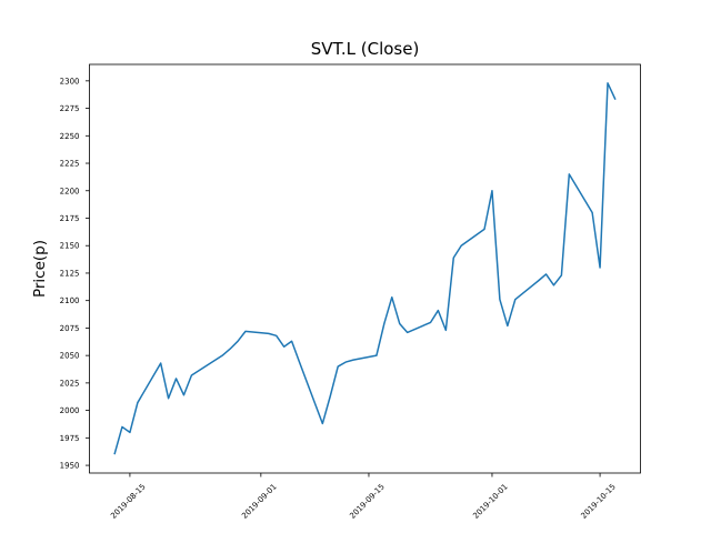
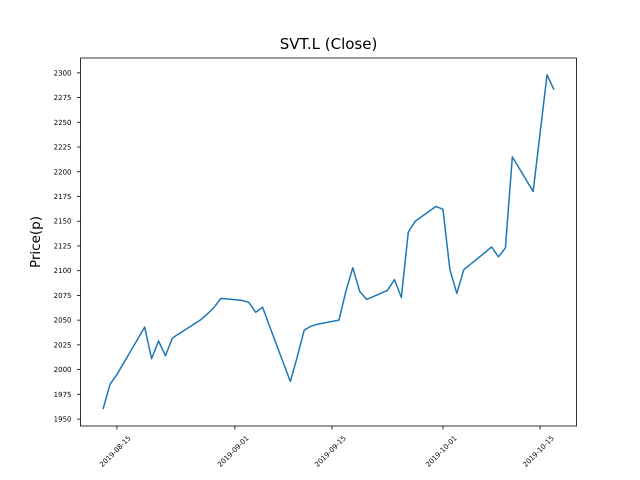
2019-08-15: 1980 -> 2000
2019-10-01: 2200 -> 2160
2019-10-15: 2130 -> 2240
